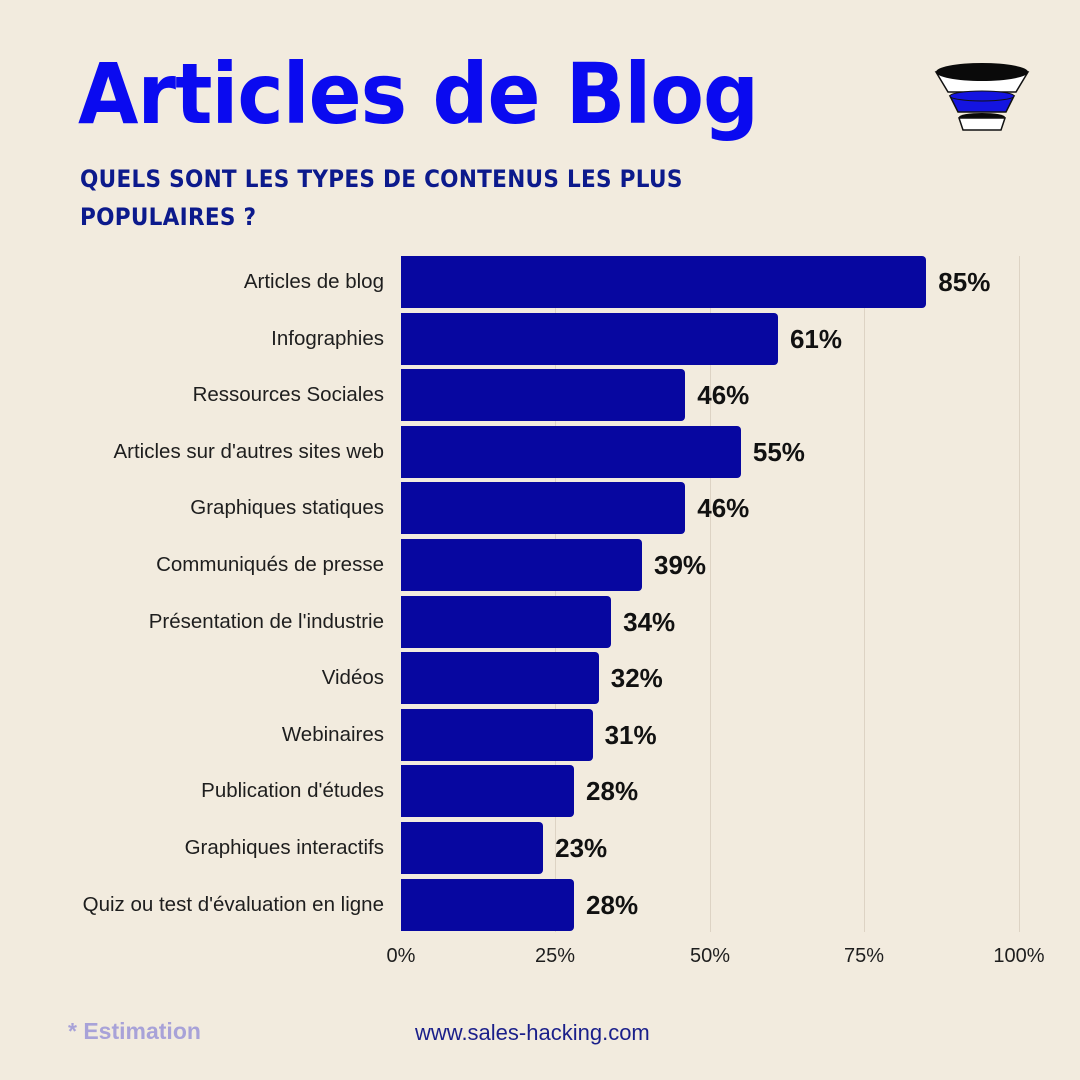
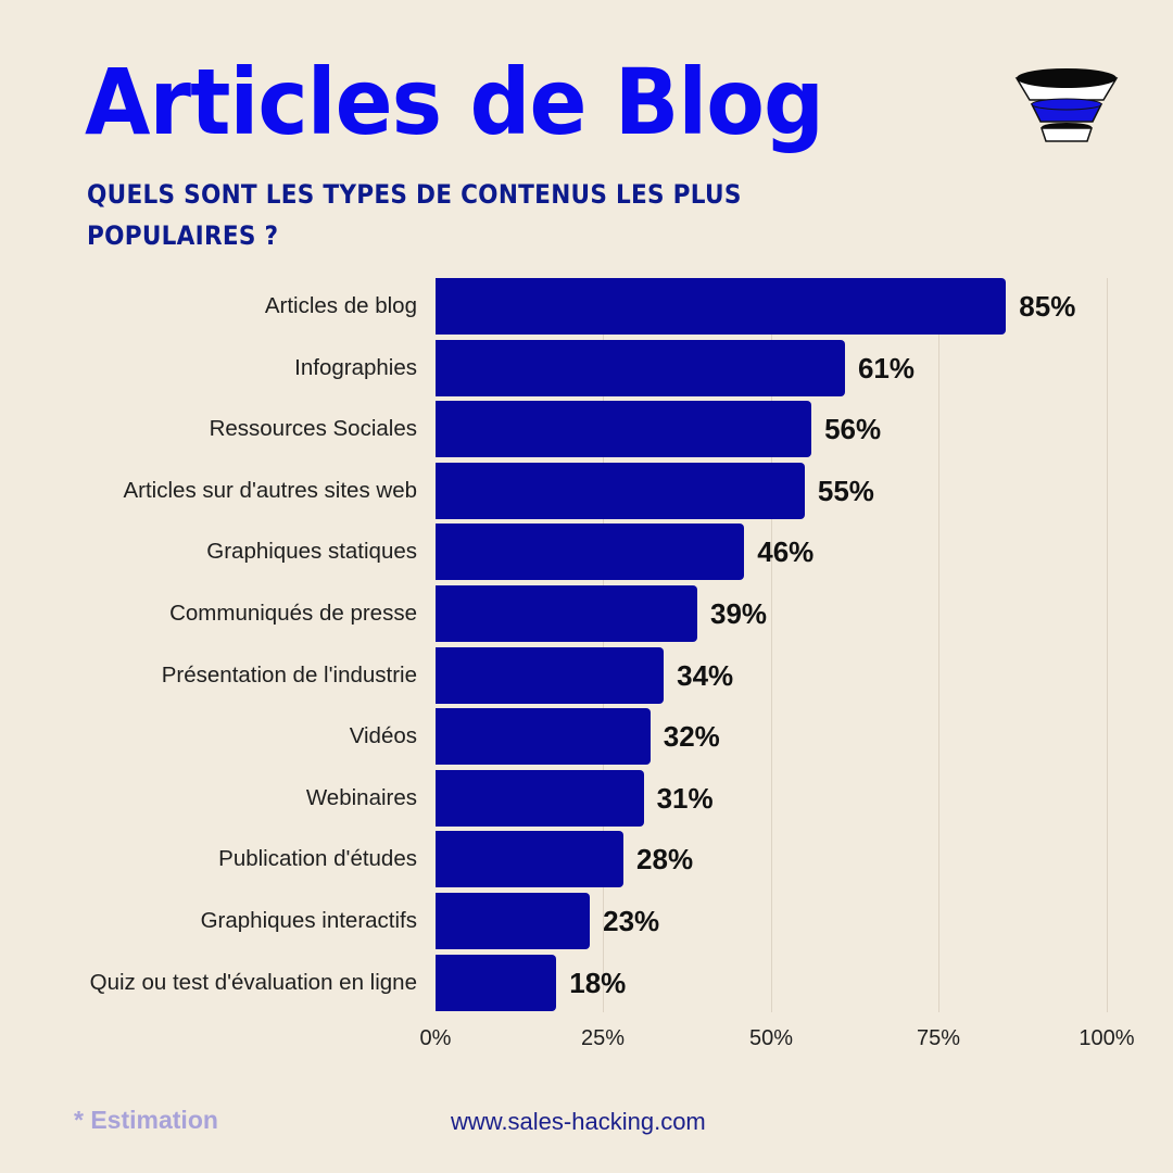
Ressources Sociales: 46% -> 56%
Quiz ou test d'évaluation en ligne: 28% -> 18%
